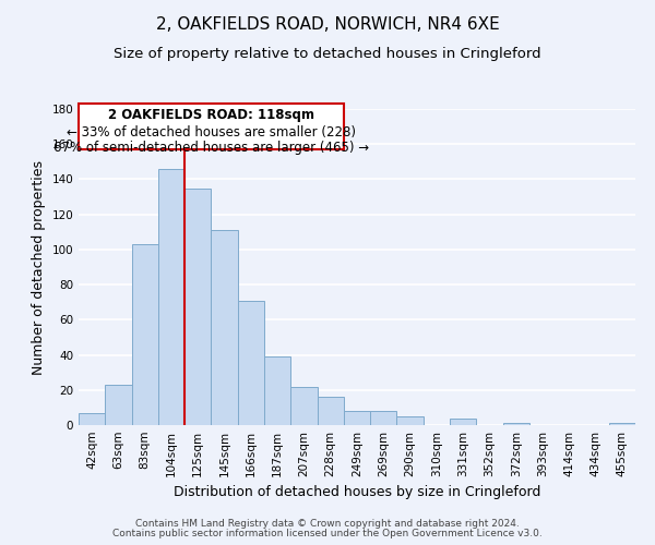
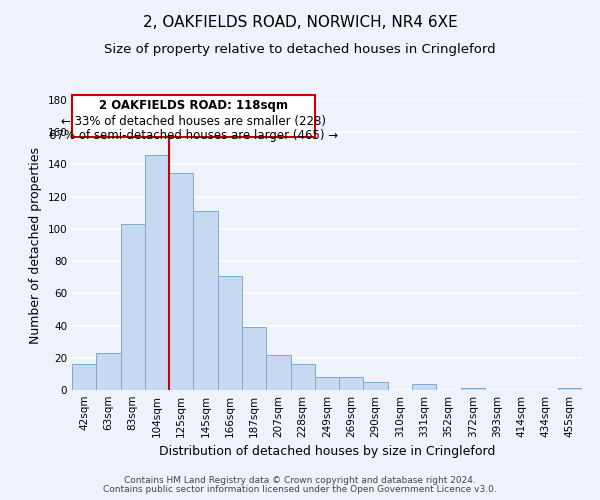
42sqm: 7 -> 16
